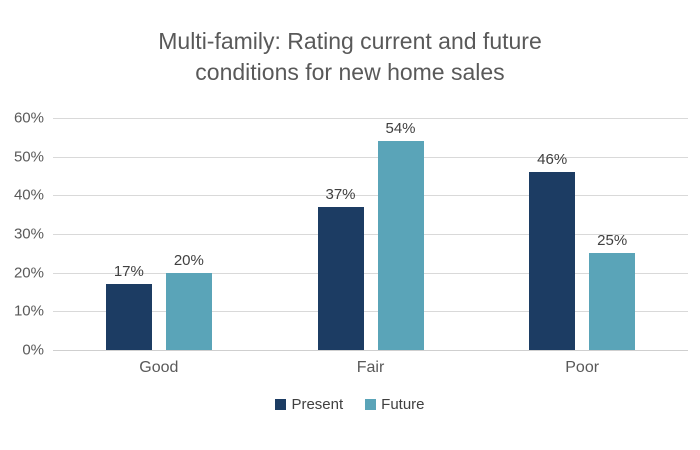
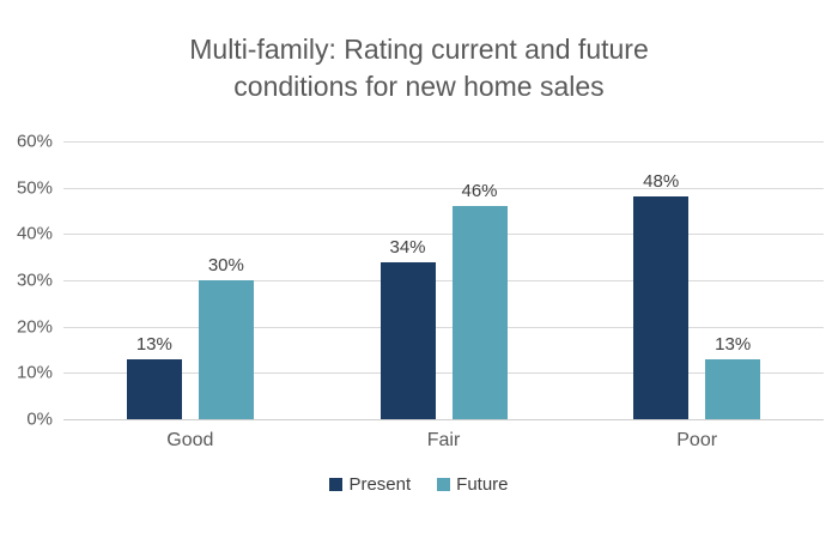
Present/Good: 17% -> 13%
Future/Good: 20% -> 30%
Present/Fair: 37% -> 34%
Future/Fair: 54% -> 46%
Present/Poor: 46% -> 48%
Future/Poor: 25% -> 13%
